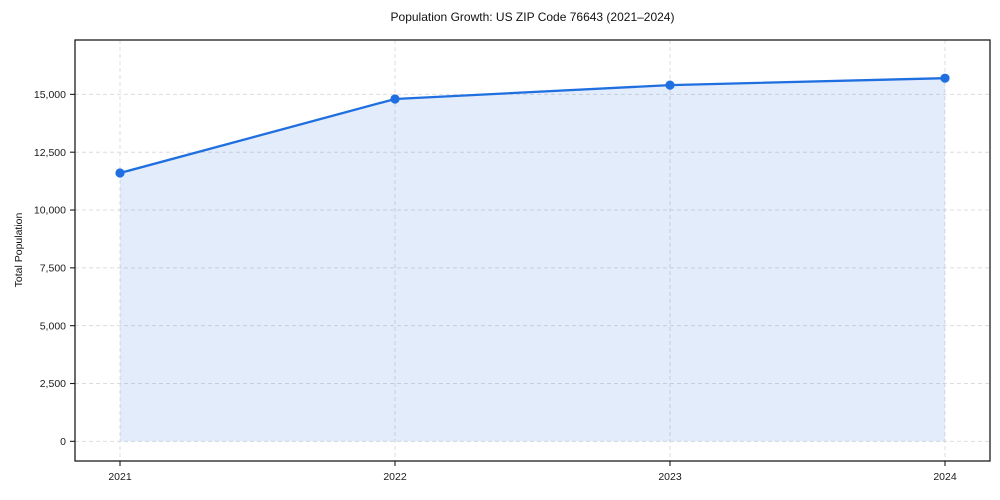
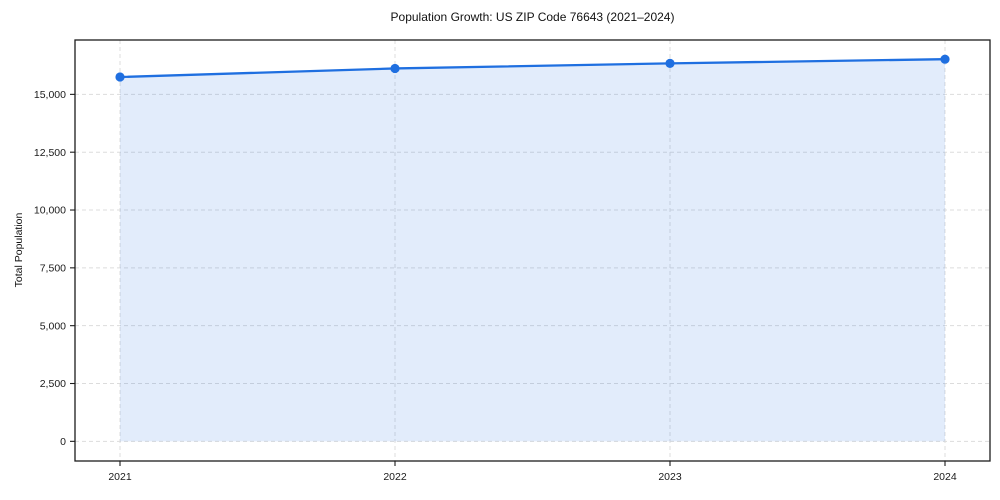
2021: 11600 -> 15800
2022: 14800 -> 16100
2023: 15400 -> 16300
2024: 15700 -> 16500
